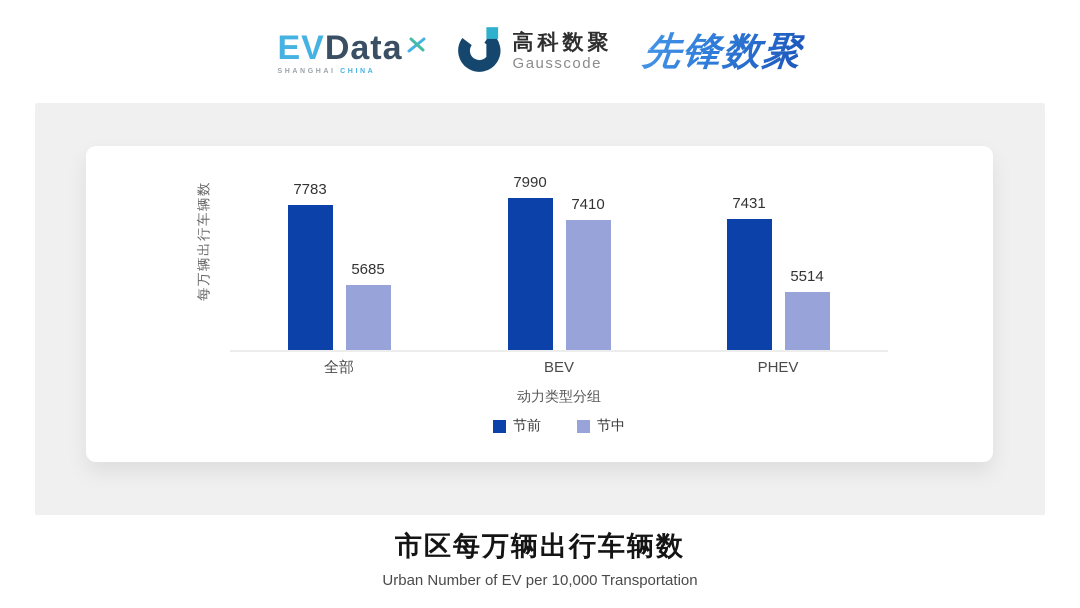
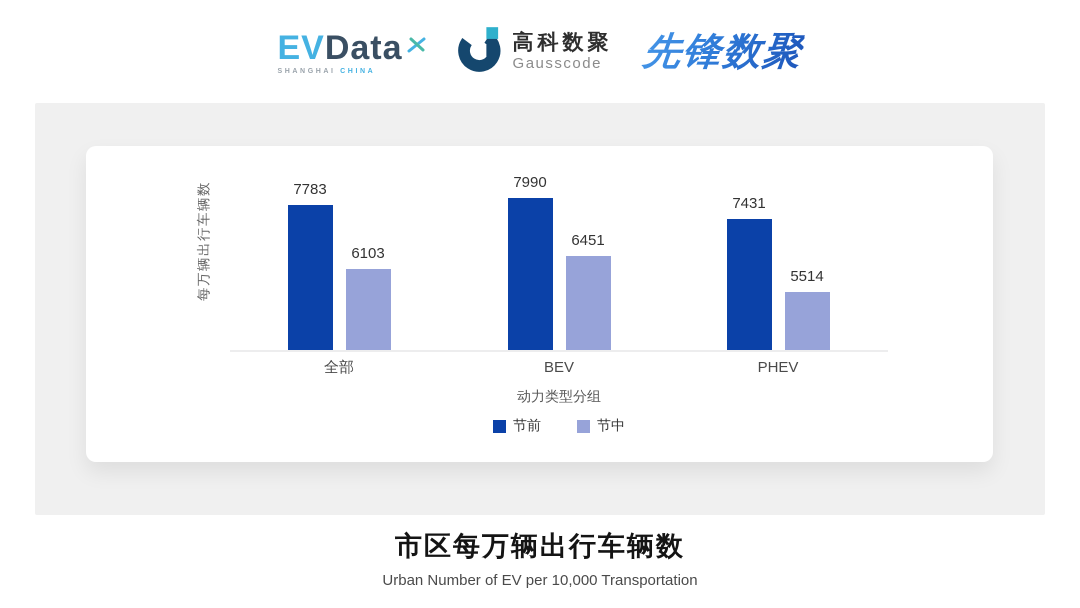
节中/全部: 5685 -> 6103
节中/BEV: 7410 -> 6451
